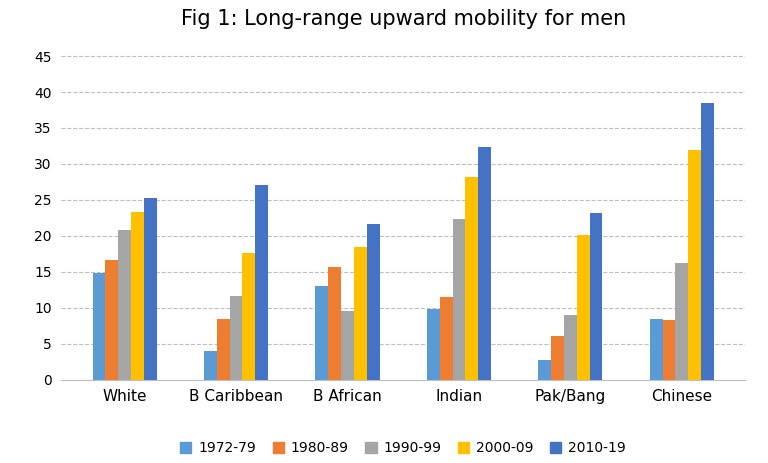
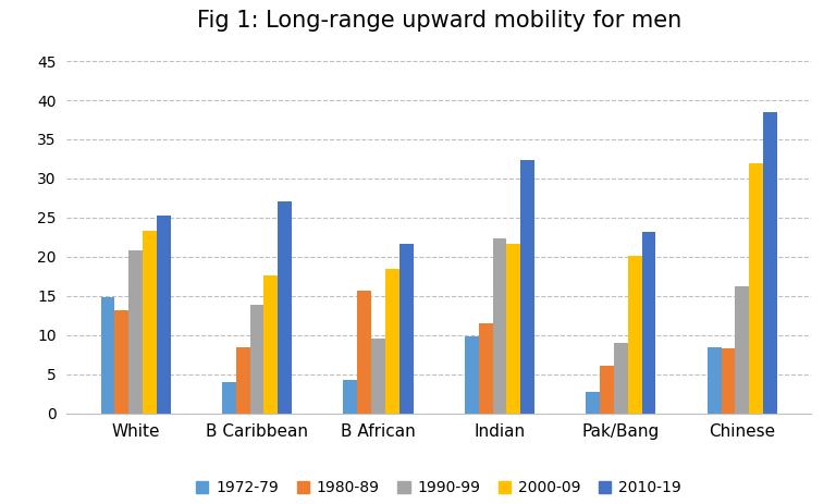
1980-89/White: 16.7 -> 13.2
1990-99/B Caribbean: 11.7 -> 13.8
1972-79/B African: 13.0 -> 4.2
2000-09/Indian: 28.2 -> 21.6
